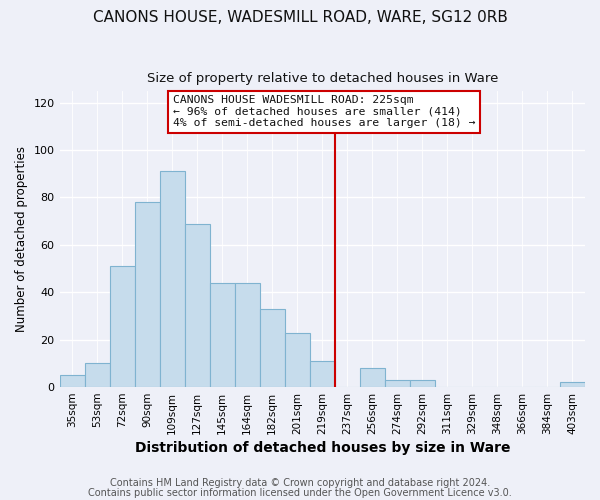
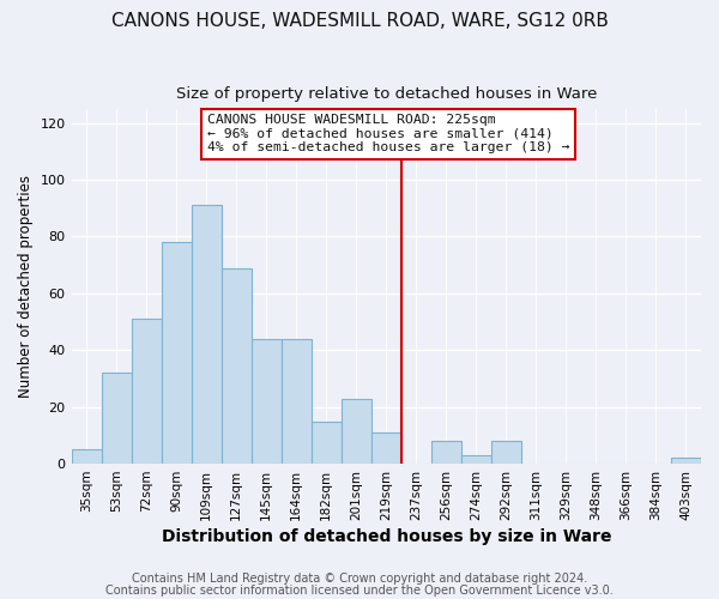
53sqm: 10 -> 32
182sqm: 33 -> 15
292sqm: 3 -> 8
